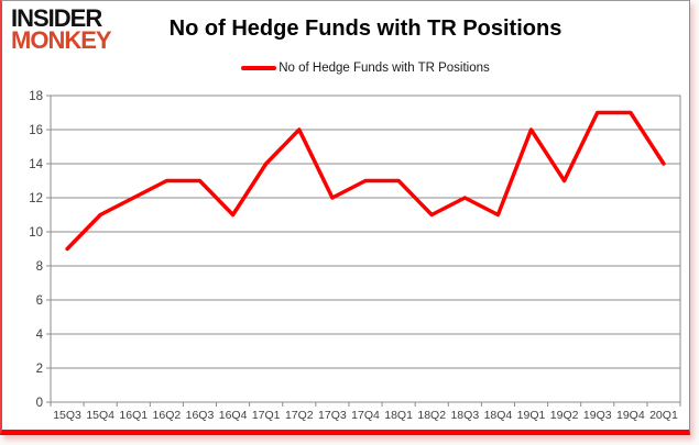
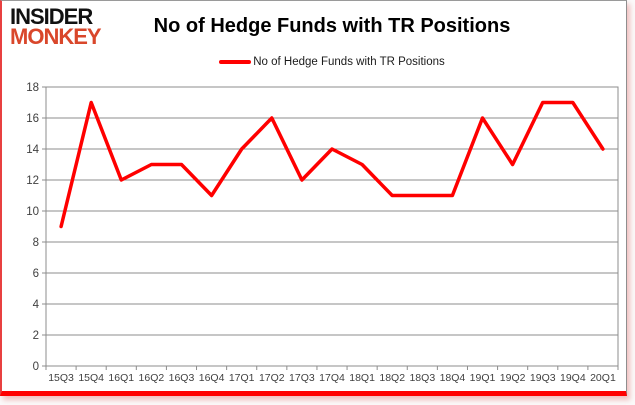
15Q4: 11 -> 17
17Q4: 13 -> 14
18Q3: 12 -> 11
